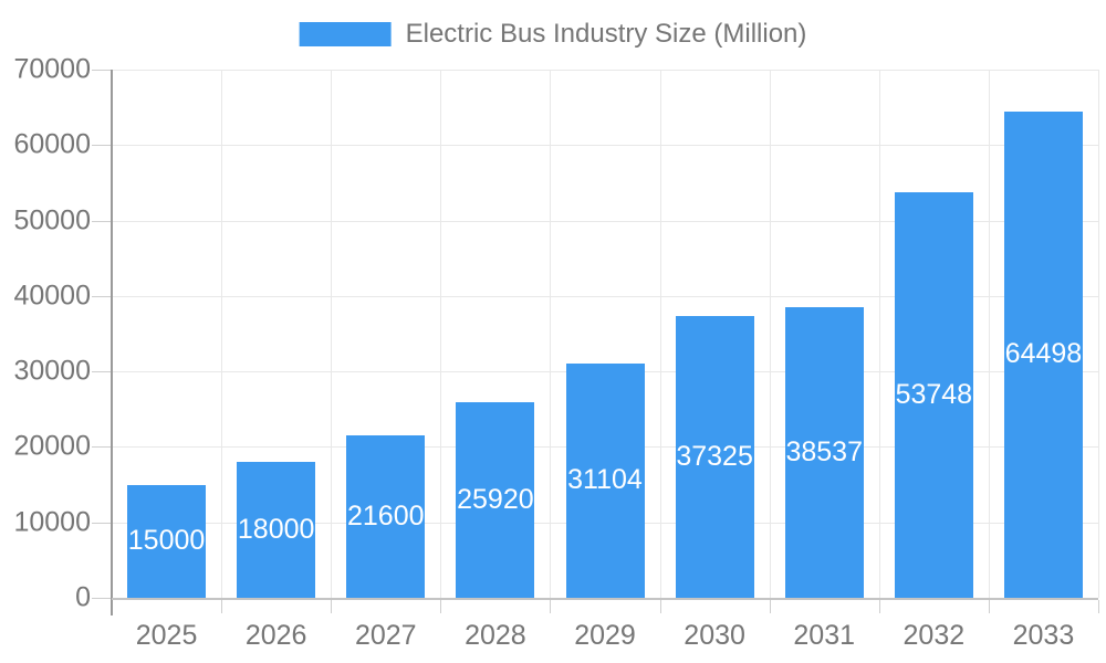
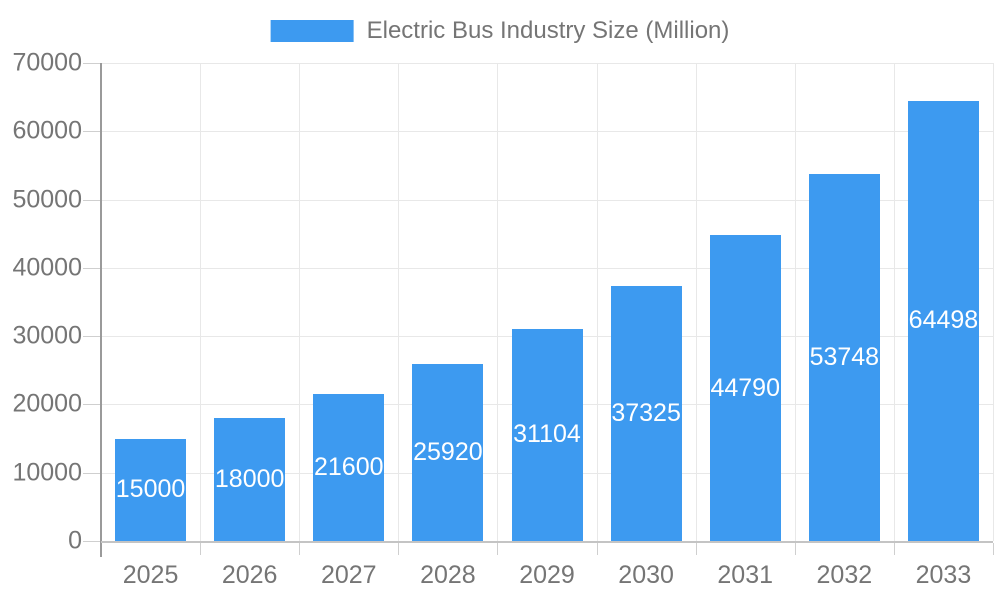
2031: 38537 -> 44790
